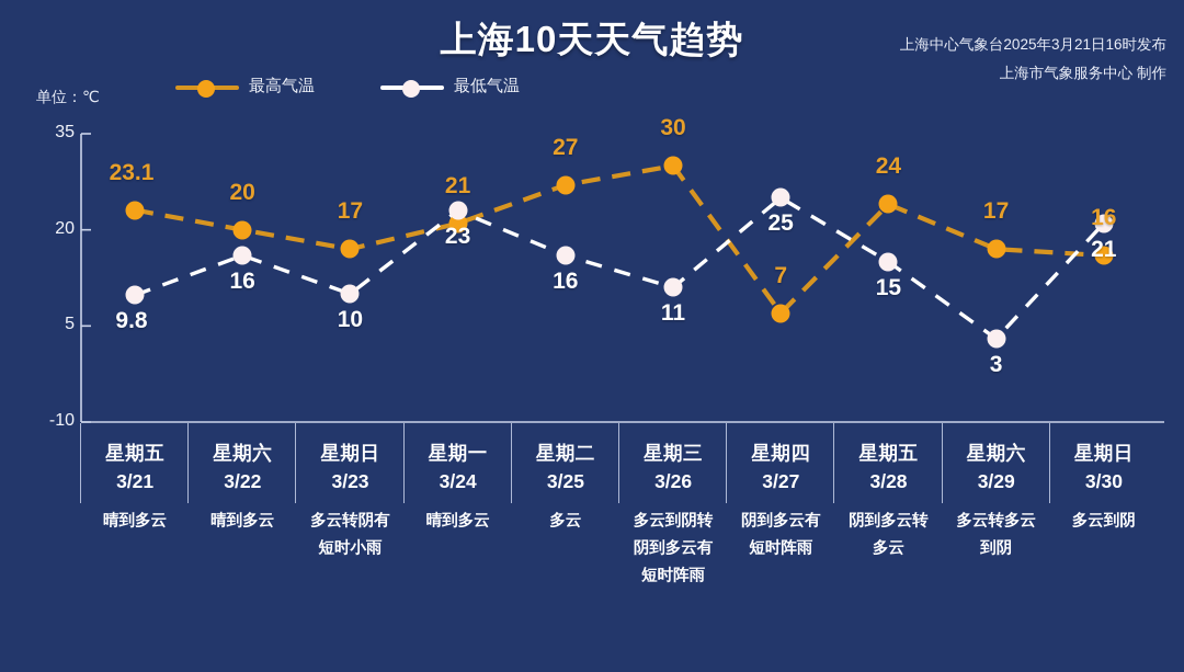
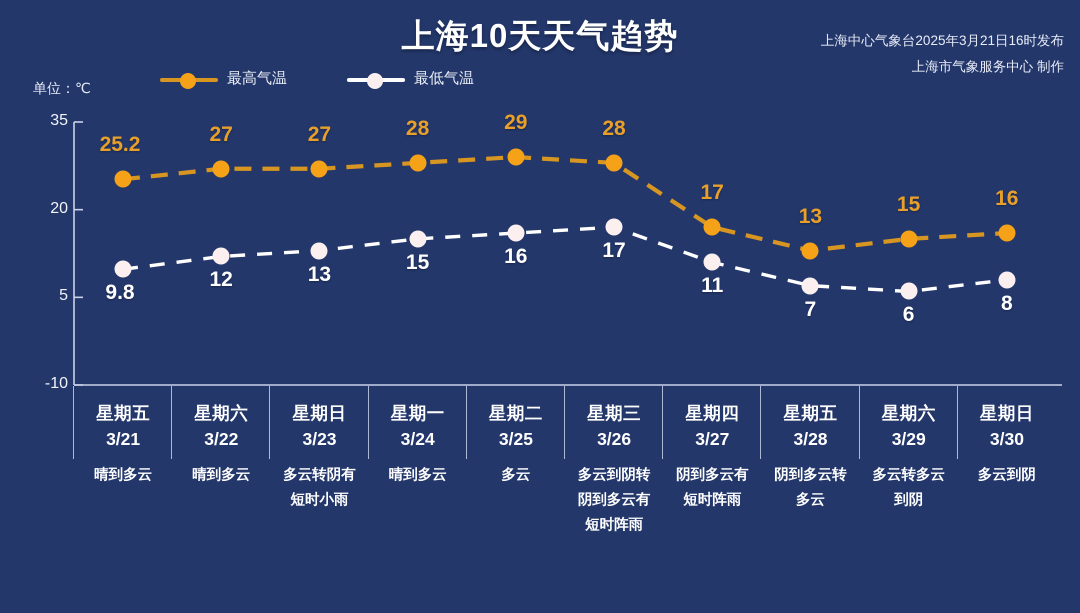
最高气温/3/21: 23.1 -> 25.2
最高气温/3/22: 20 -> 27
最低气温/3/22: 16 -> 12
最高气温/3/23: 17 -> 27
最低气温/3/23: 10 -> 13
最高气温/3/24: 21 -> 28
最低气温/3/24: 23 -> 15
最高气温/3/25: 27 -> 29
最高气温/3/26: 30 -> 28
最低气温/3/26: 11 -> 17
最高气温/3/27: 7 -> 17
最低气温/3/27: 25 -> 11
最高气温/3/28: 24 -> 13
最低气温/3/28: 15 -> 7
最高气温/3/29: 17 -> 15
最低气温/3/29: 3 -> 6
最低气温/3/30: 21 -> 8
